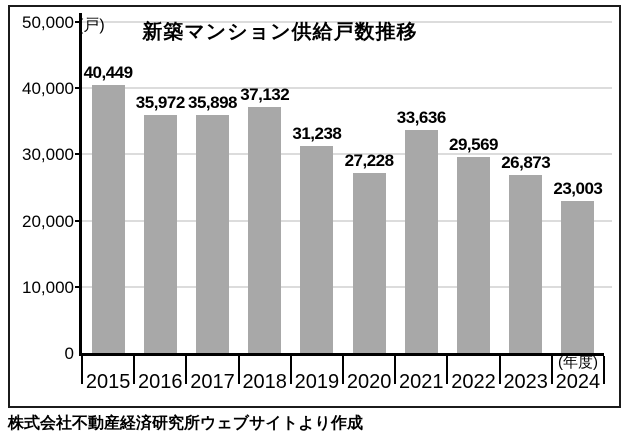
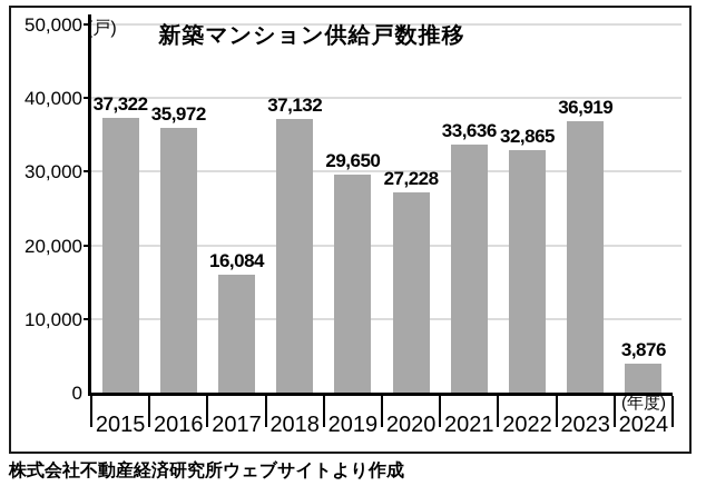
2015: 40,449 -> 37,322
2017: 35,898 -> 16,084
2019: 31,238 -> 29,650
2022: 29,569 -> 32,865
2023: 26,873 -> 36,919
2024: 23,003 -> 3,876
